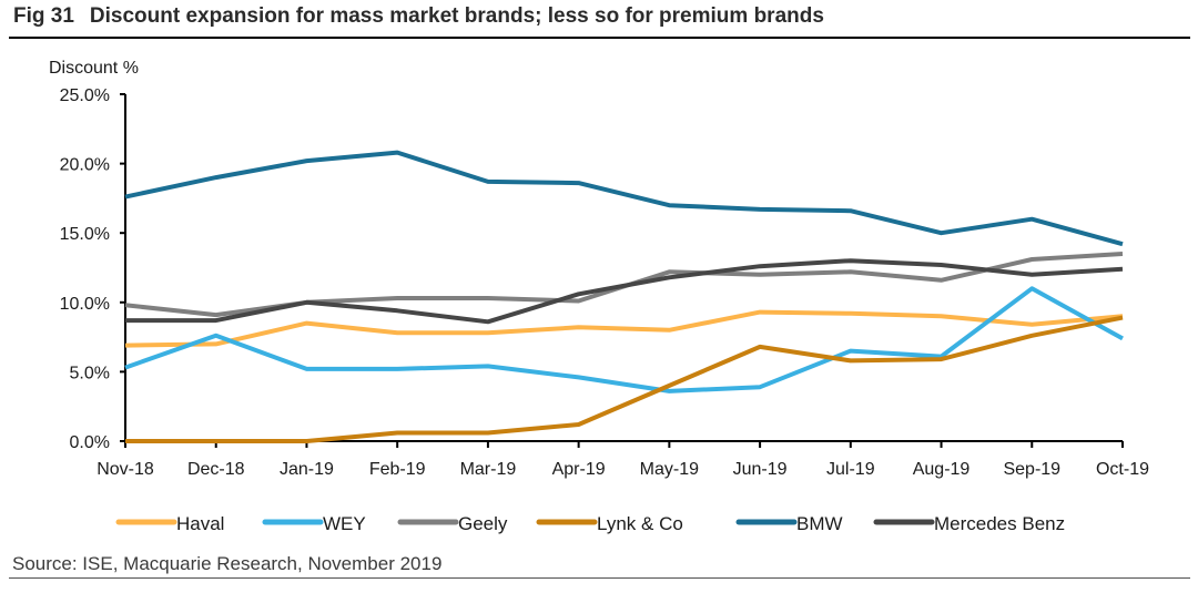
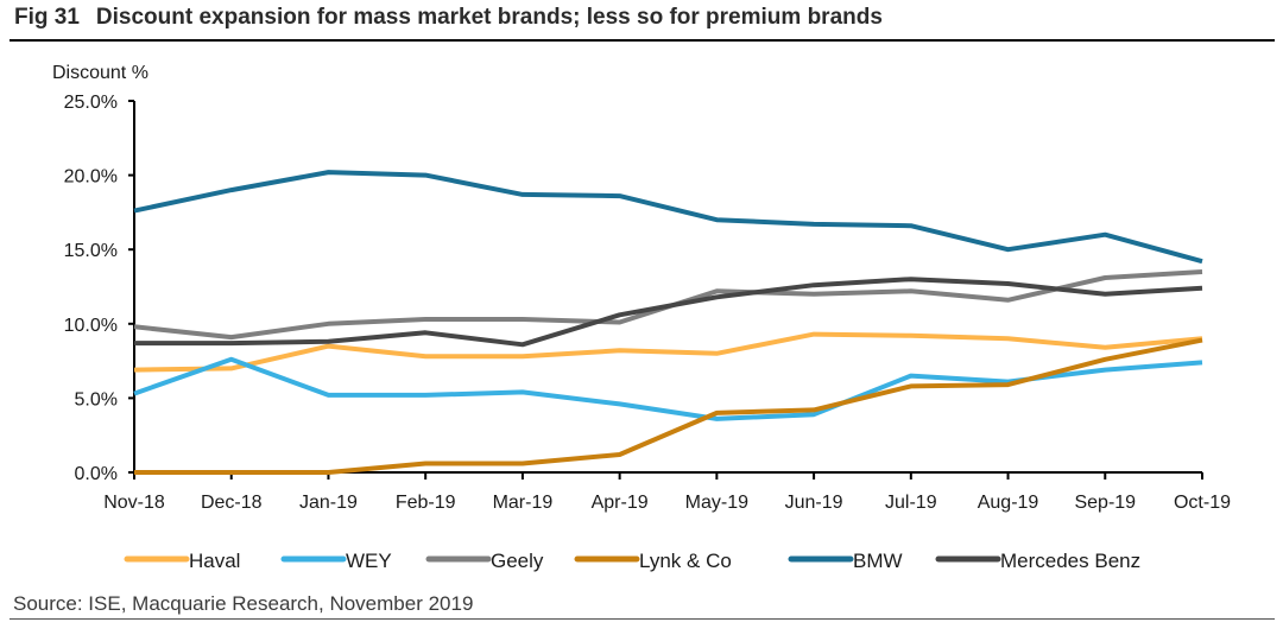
Mercedes Benz/Jan-19: 10.0% -> 8.8%
BMW/Feb-19: 20.8% -> 20.0%
Lynk & Co/Jun-19: 6.8% -> 4.2%
WEY/Sep-19: 11.0% -> 6.9%
